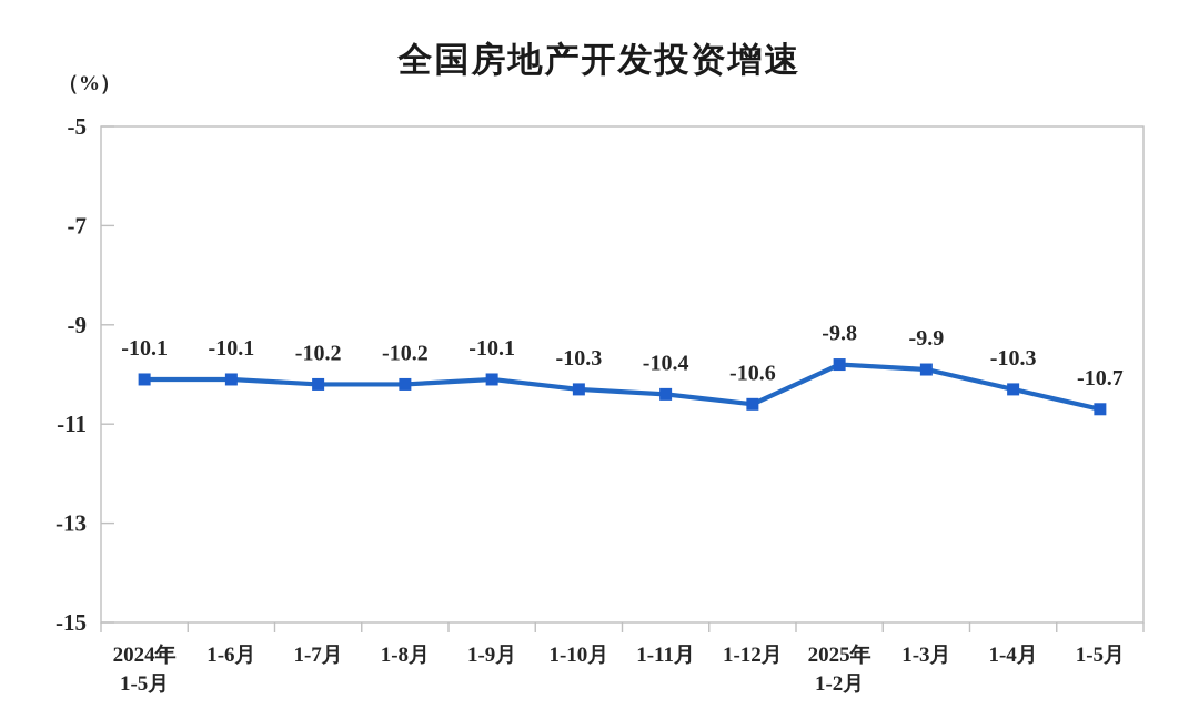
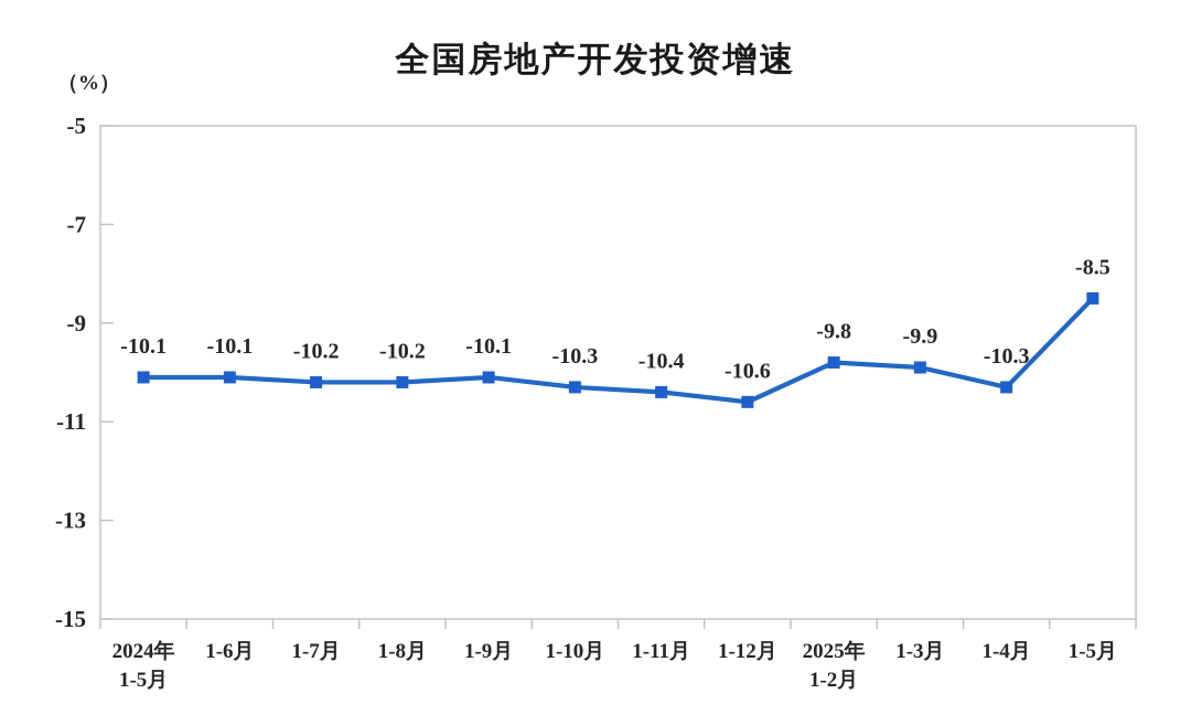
1-5月: -10.7 -> -8.5
